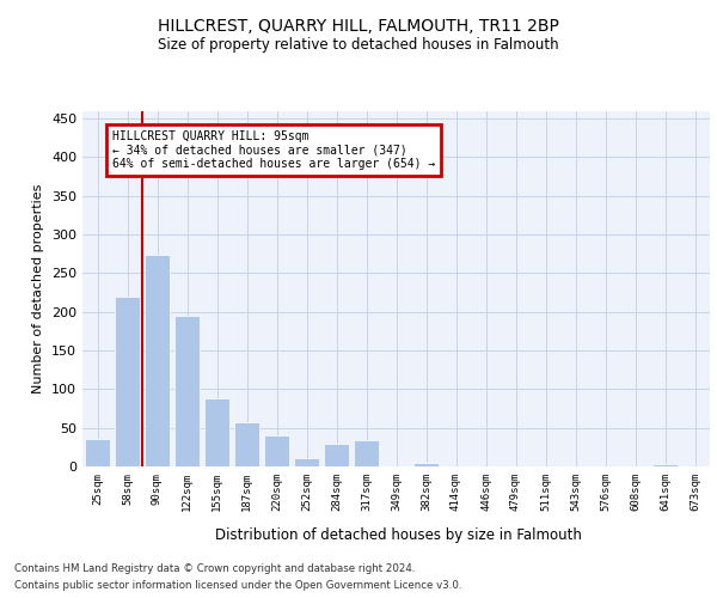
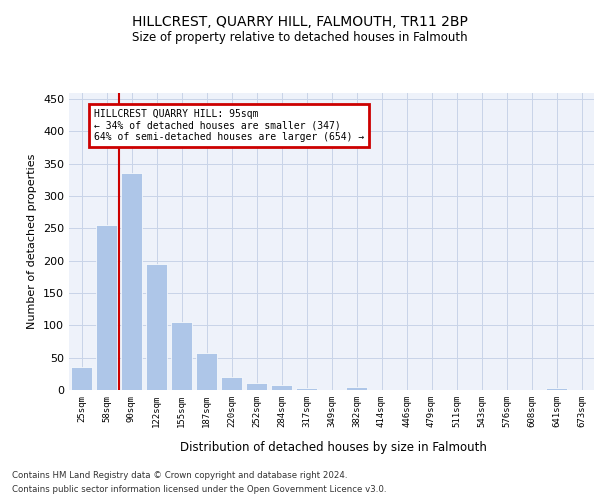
58sqm: 220 -> 255
90sqm: 274 -> 335
155sqm: 88 -> 105
220sqm: 40 -> 20
284sqm: 30 -> 7
317sqm: 34 -> 3
